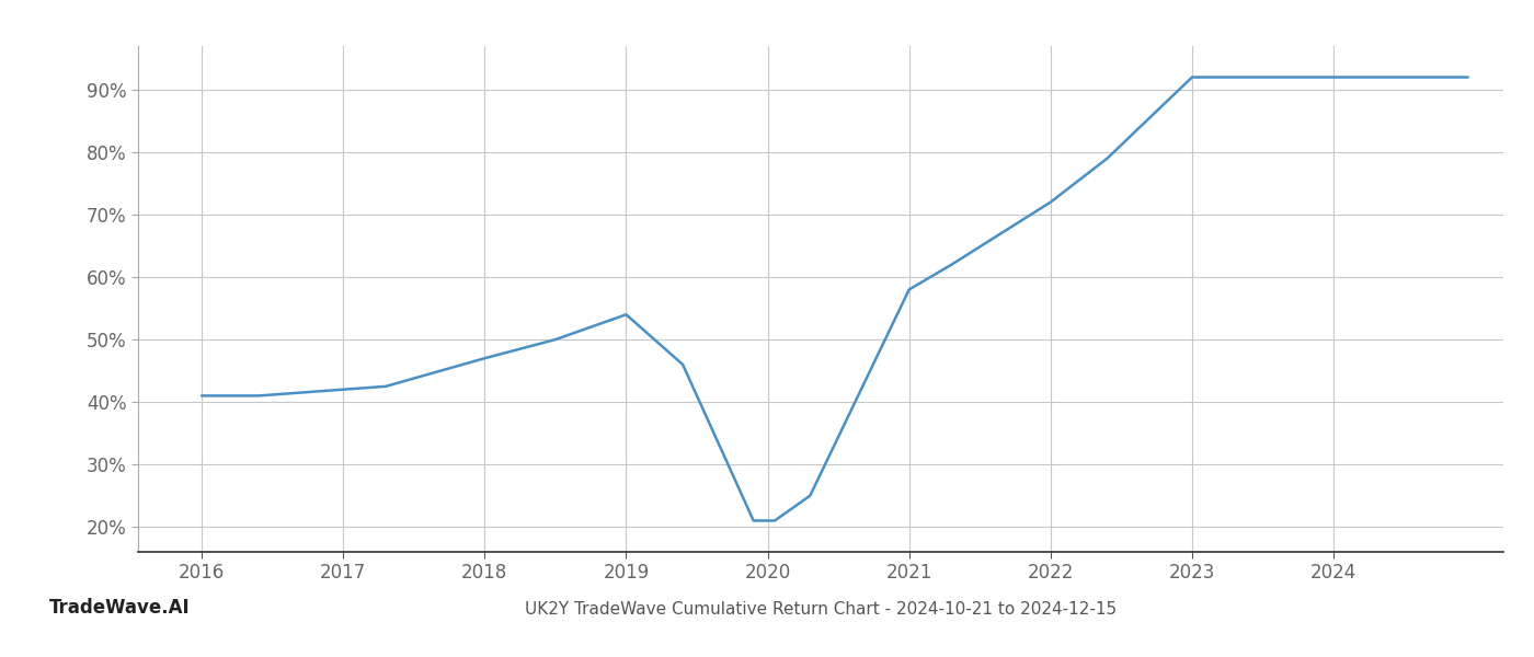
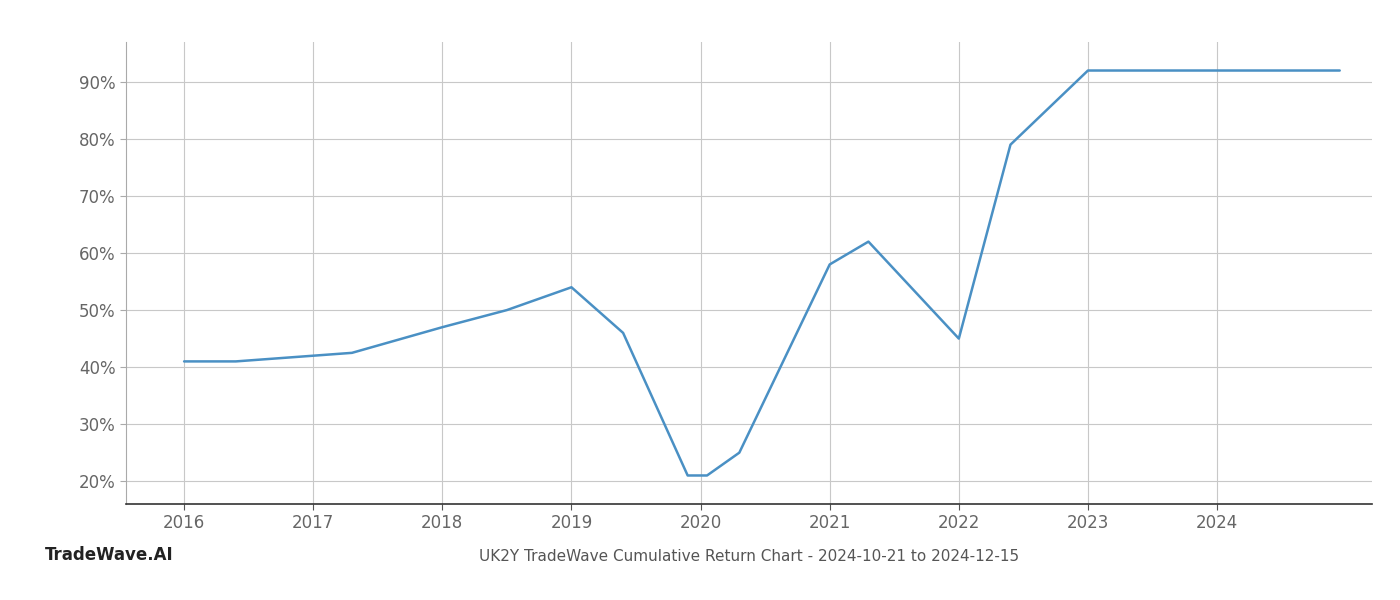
2022: 72.0% -> 45.0%
